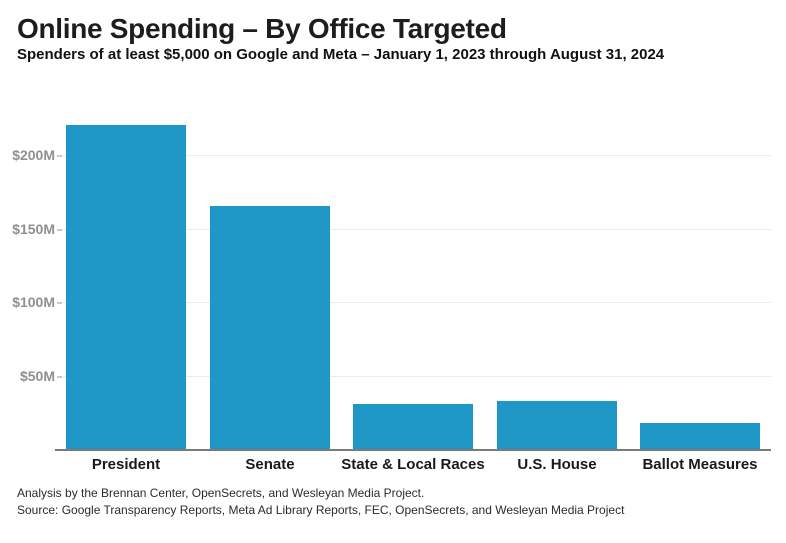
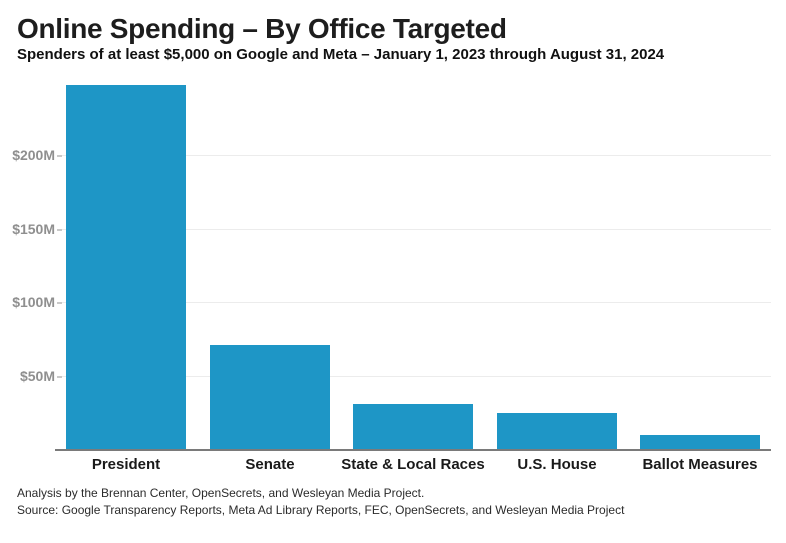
President: $220M -> $247M
Senate: $165M -> $71M
U.S. House: $33M -> $25M
Ballot Measures: $18M -> $10M
